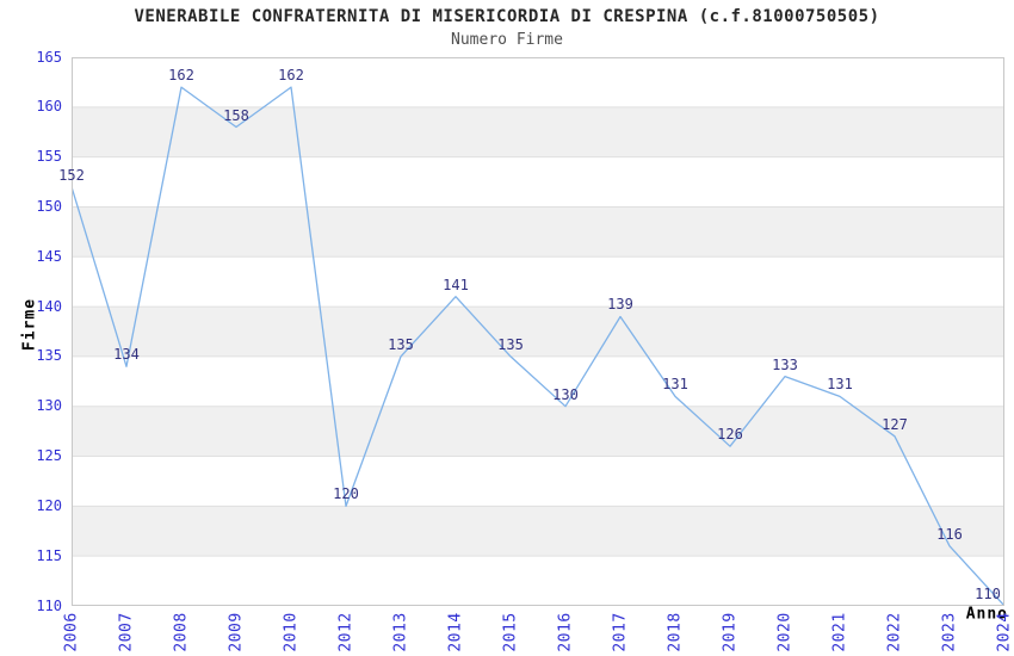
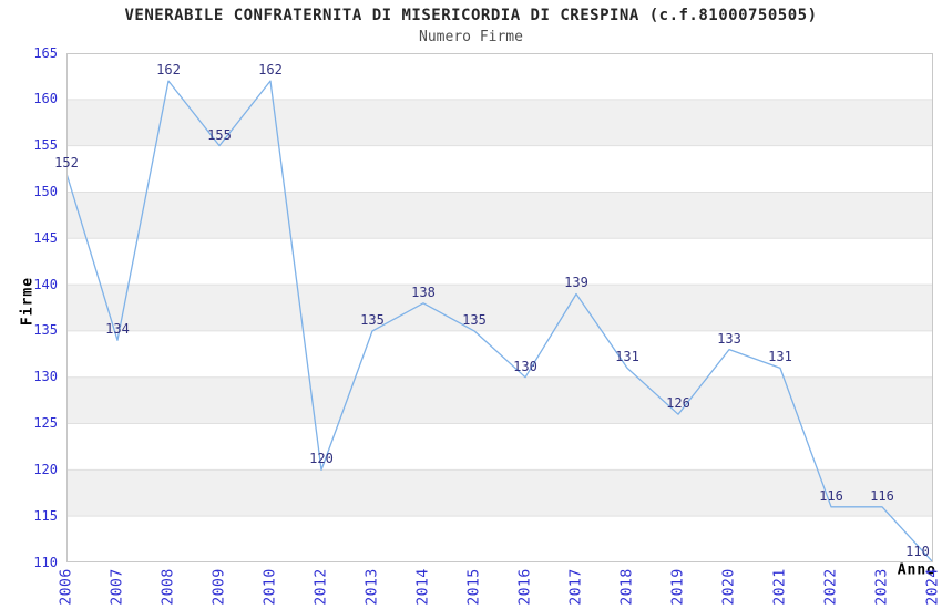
2009: 158 -> 155
2014: 141 -> 138
2022: 127 -> 116
